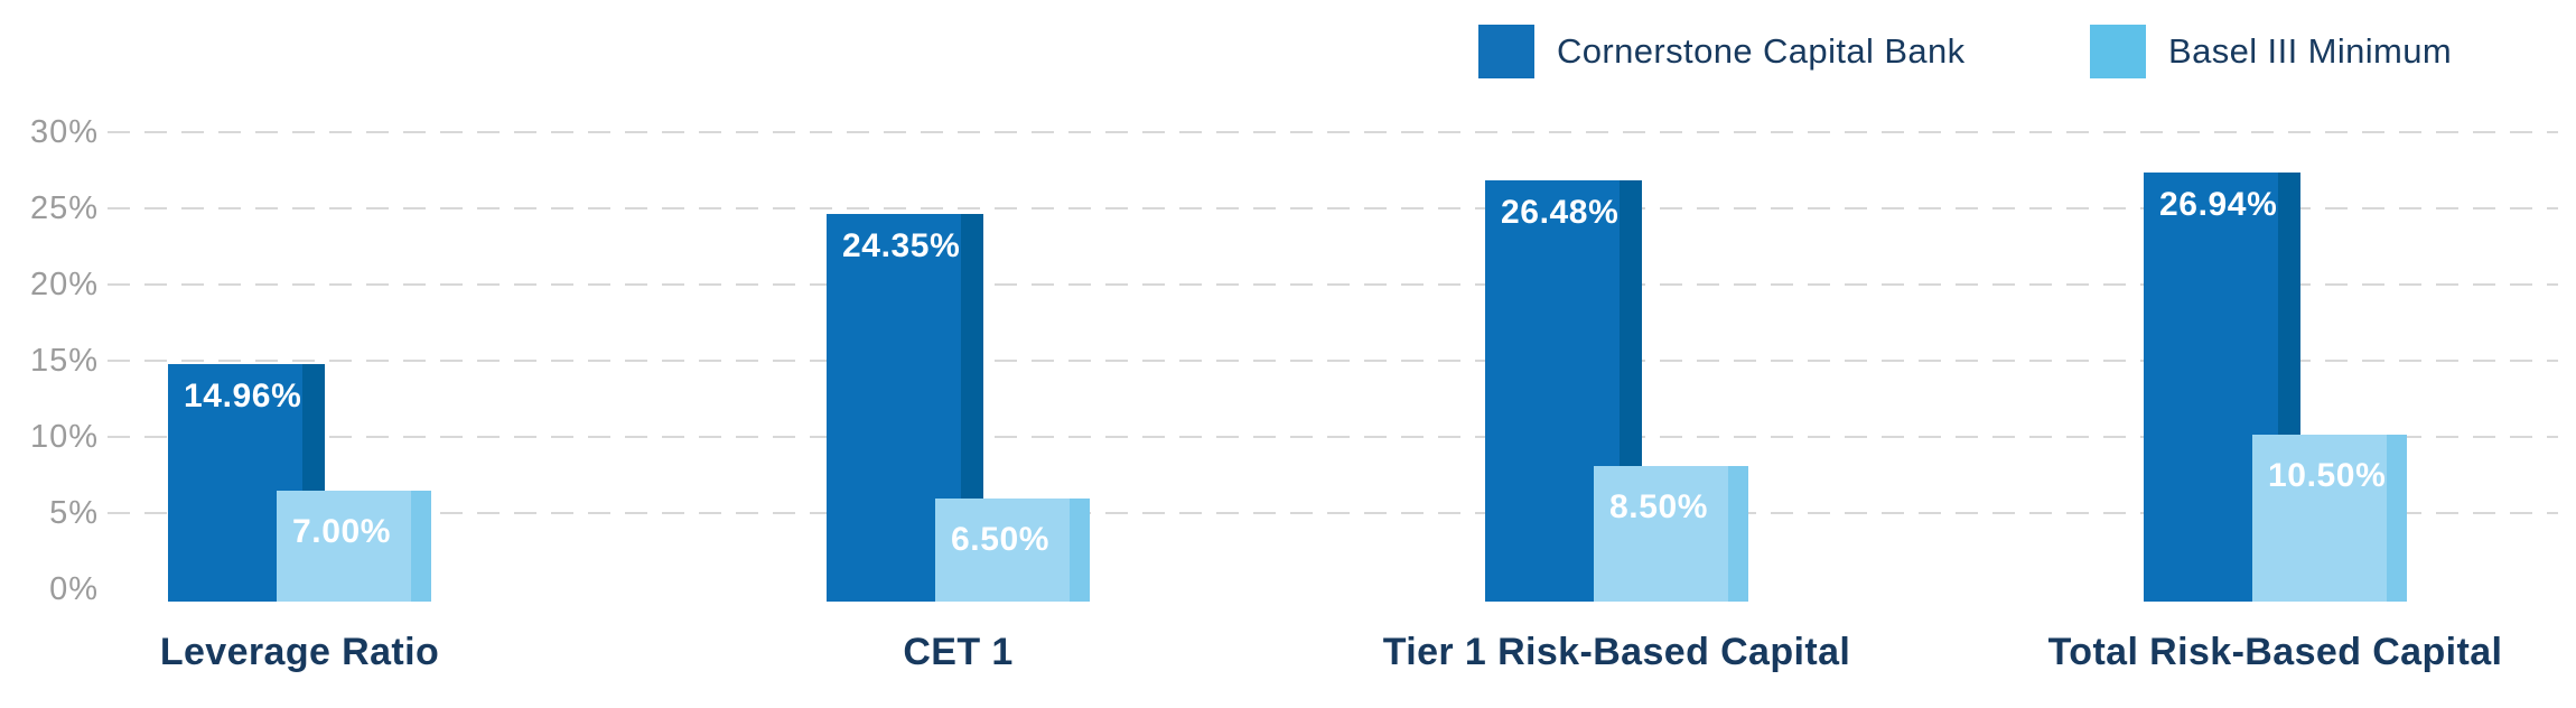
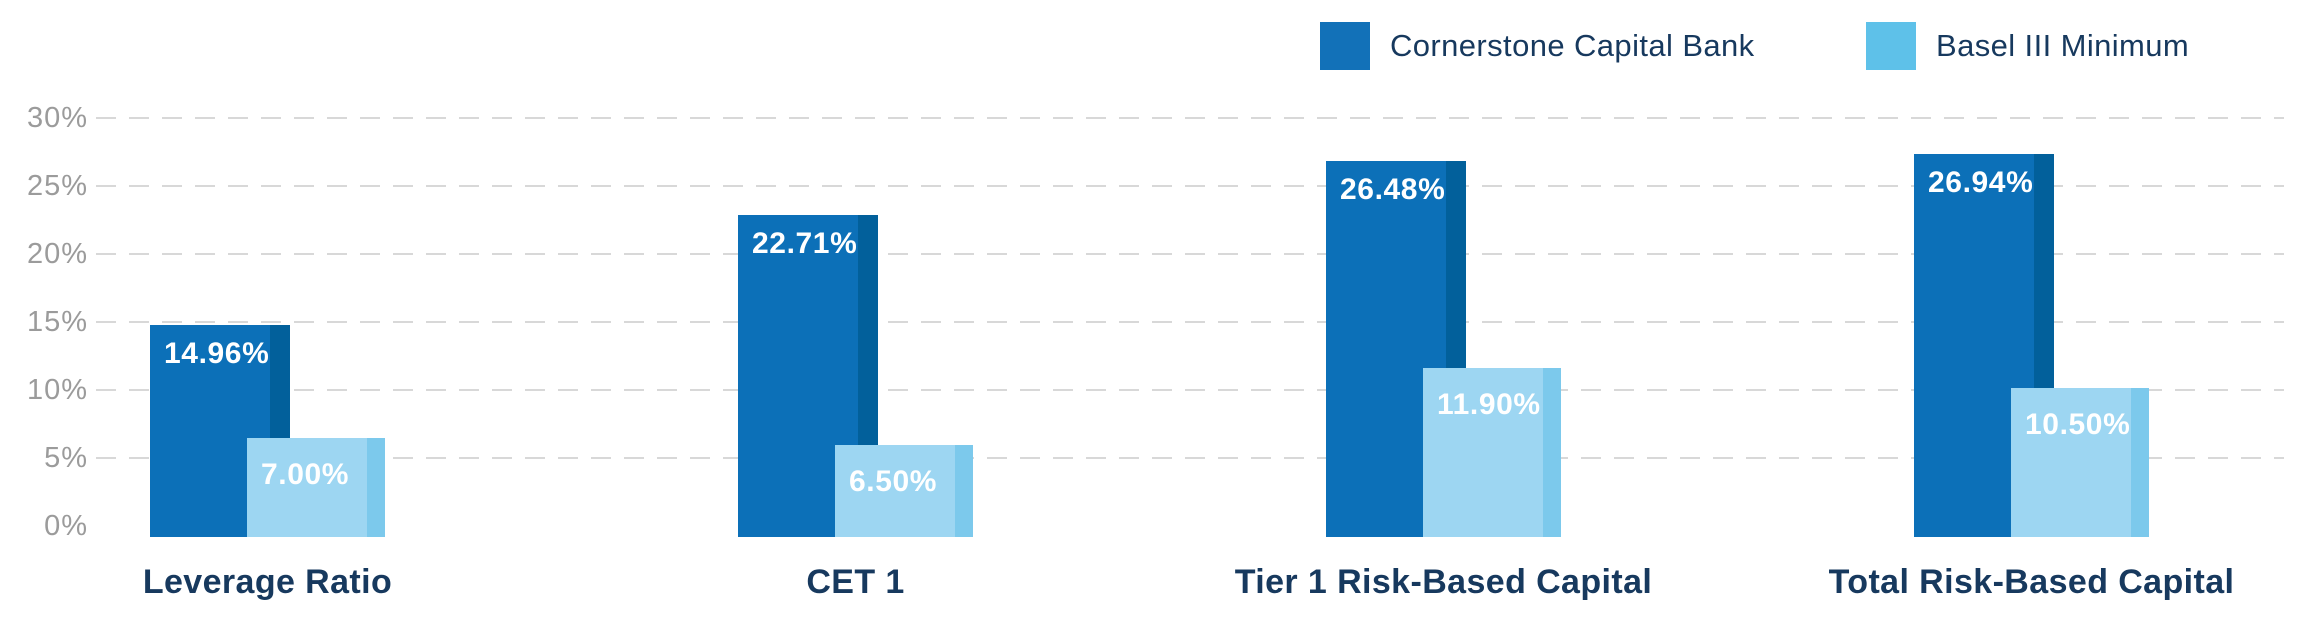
Cornerstone Capital Bank/CET 1: 24.35% -> 22.71%
Basel III Minimum/Tier 1 Risk-Based Capital: 8.50% -> 11.90%
